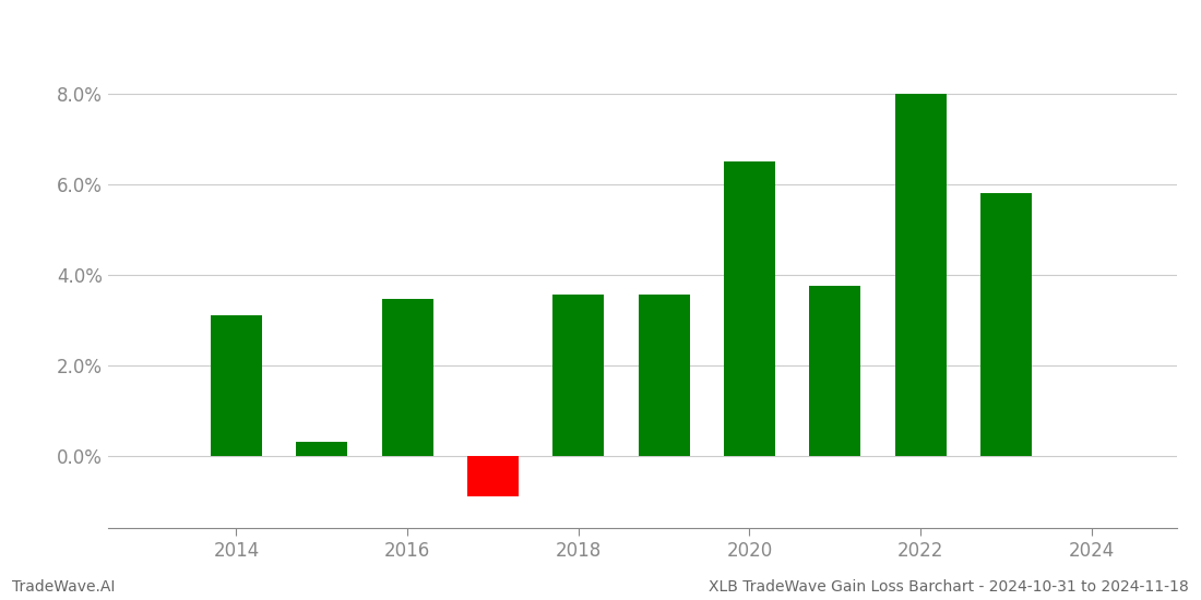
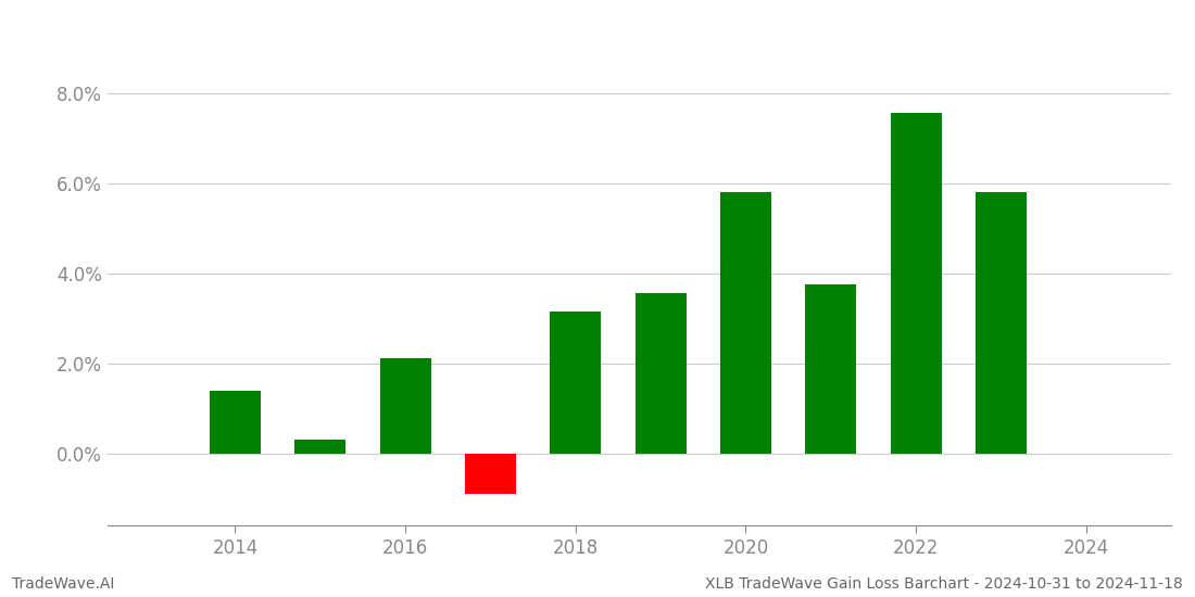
2014: 3.10% -> 1.40%
2016: 3.45% -> 2.10%
2018: 3.55% -> 3.15%
2020: 6.50% -> 5.80%
2022: 8.00% -> 7.55%
